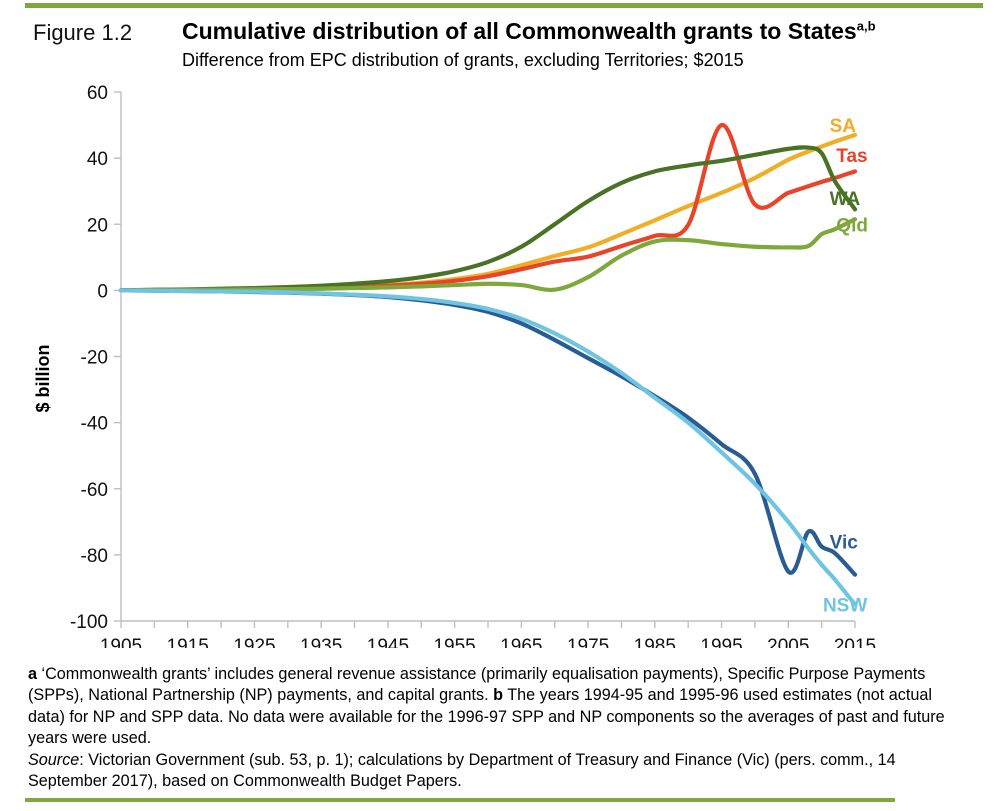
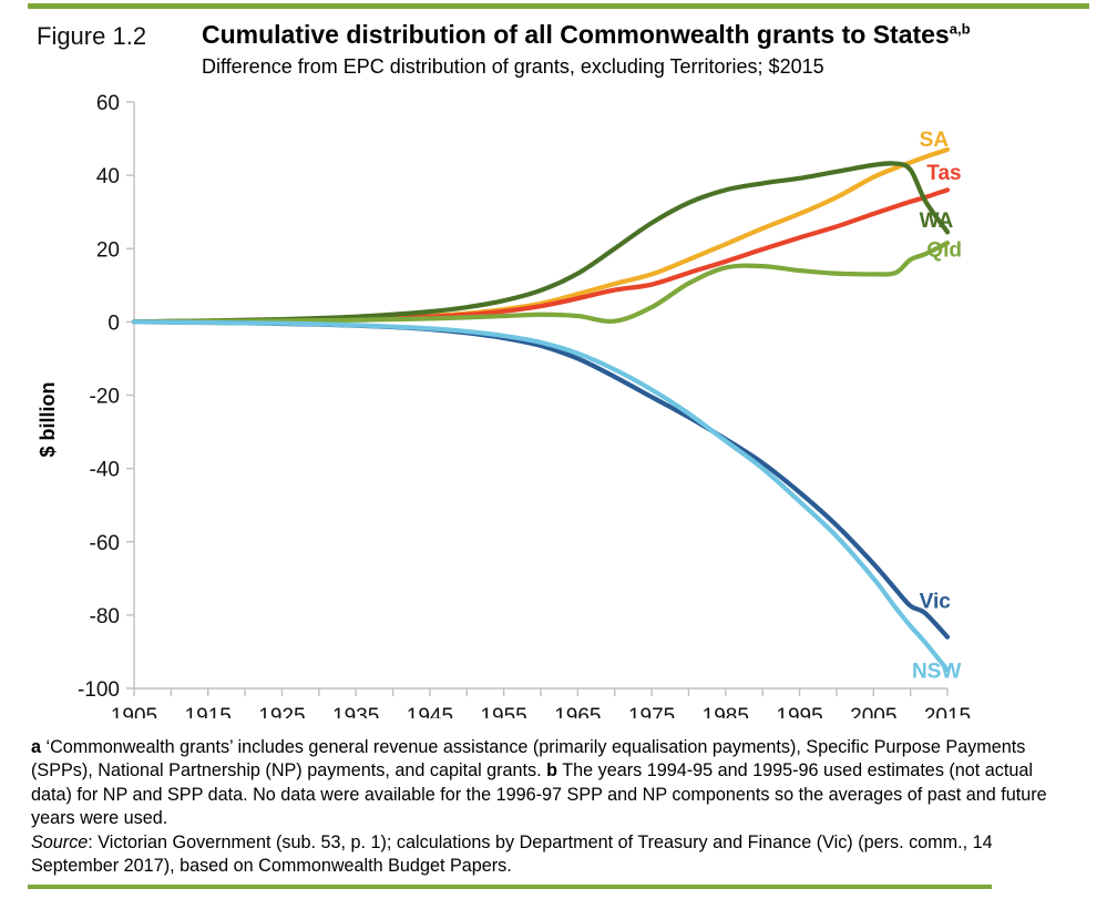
Tas/1995: 50 -> 23
Vic/2005: -85 -> -66
